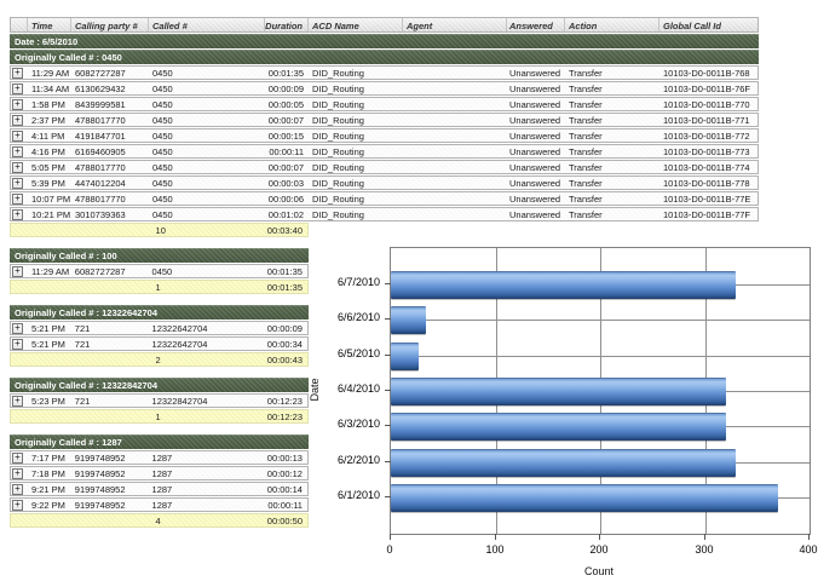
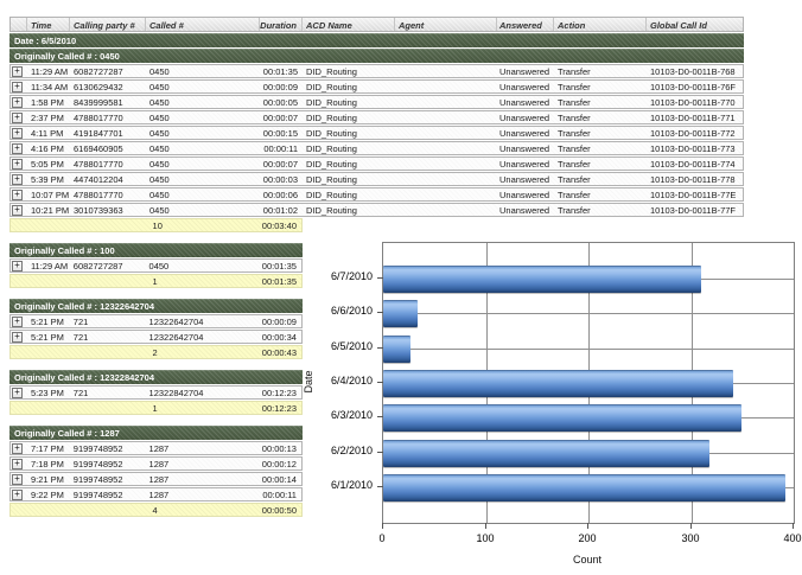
6/7/2010: 330 -> 310
6/4/2010: 320 -> 340
6/3/2010: 320 -> 350
6/2/2010: 330 -> 320
6/1/2010: 370 -> 390
